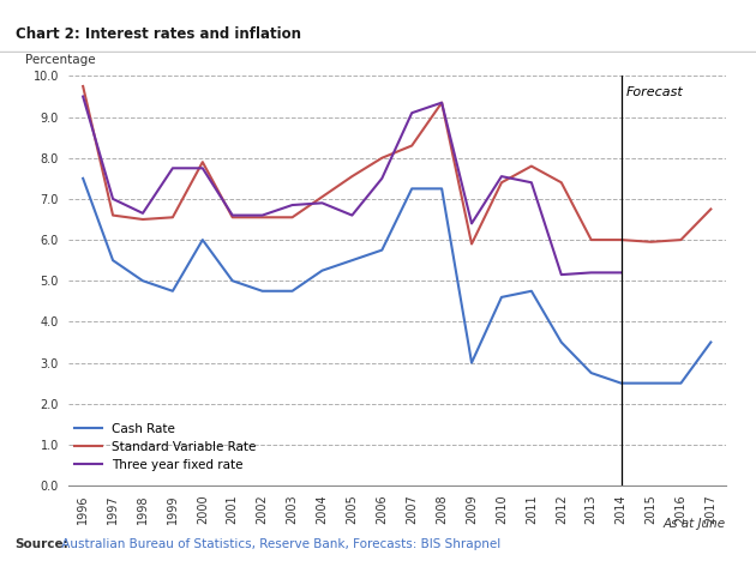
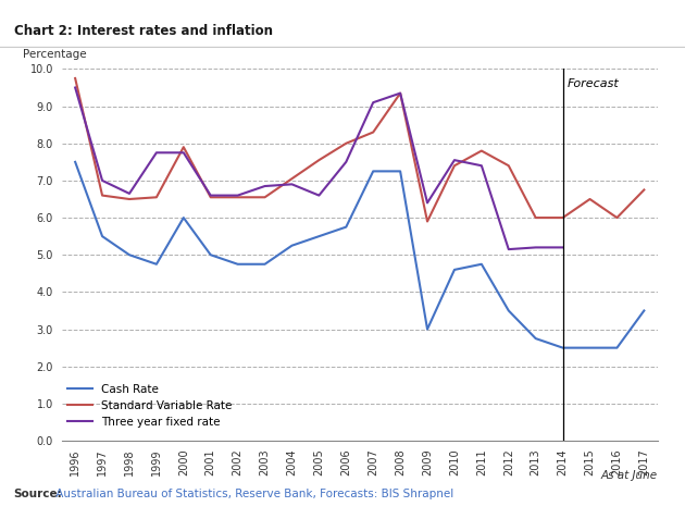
Standard Variable Rate/2015: 5.95 -> 6.50
